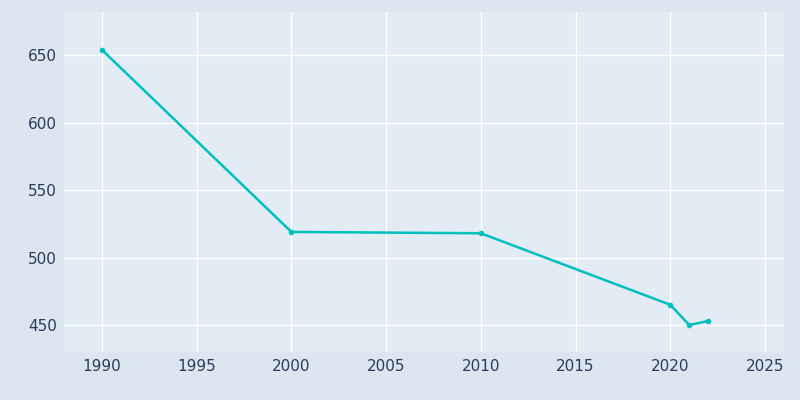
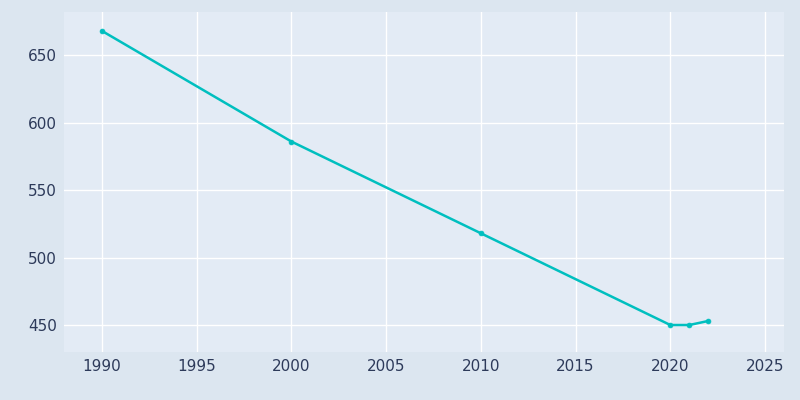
1990: 654 -> 668
2000: 519 -> 586
2020: 465 -> 450
